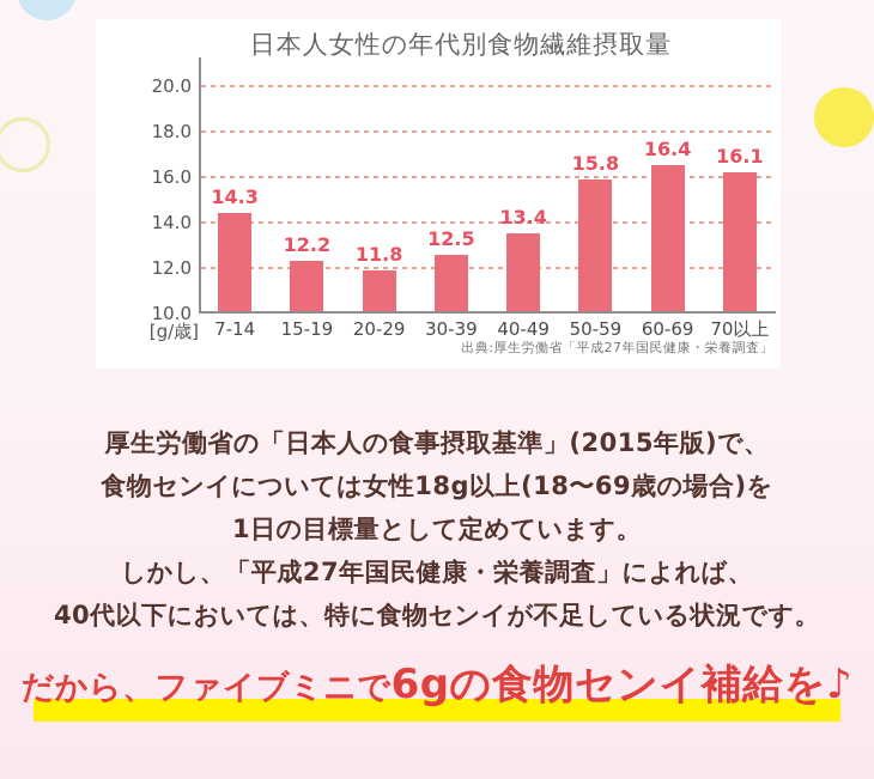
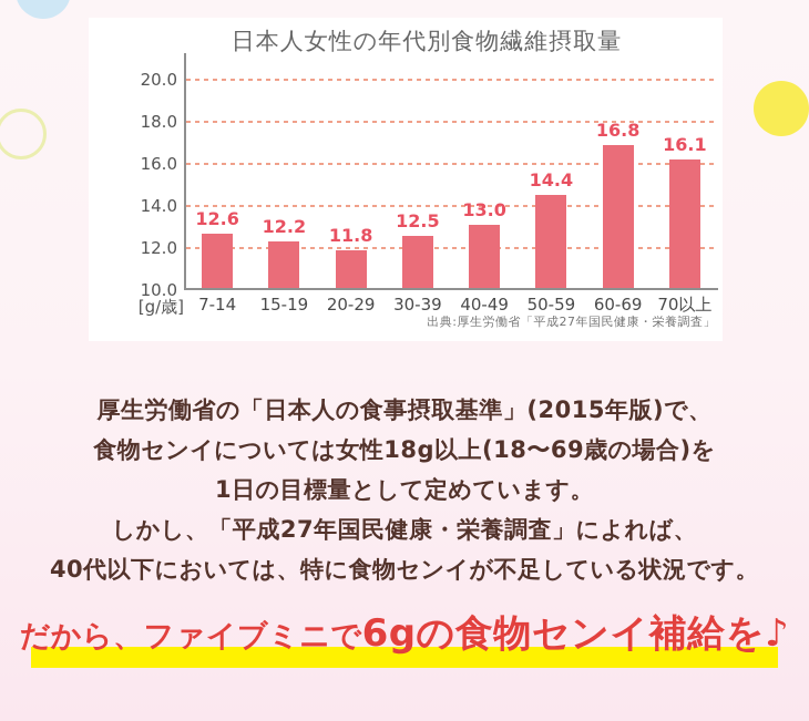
7-14: 14.3 -> 12.6
40-49: 13.4 -> 13.0
50-59: 15.8 -> 14.4
60-69: 16.4 -> 16.8
